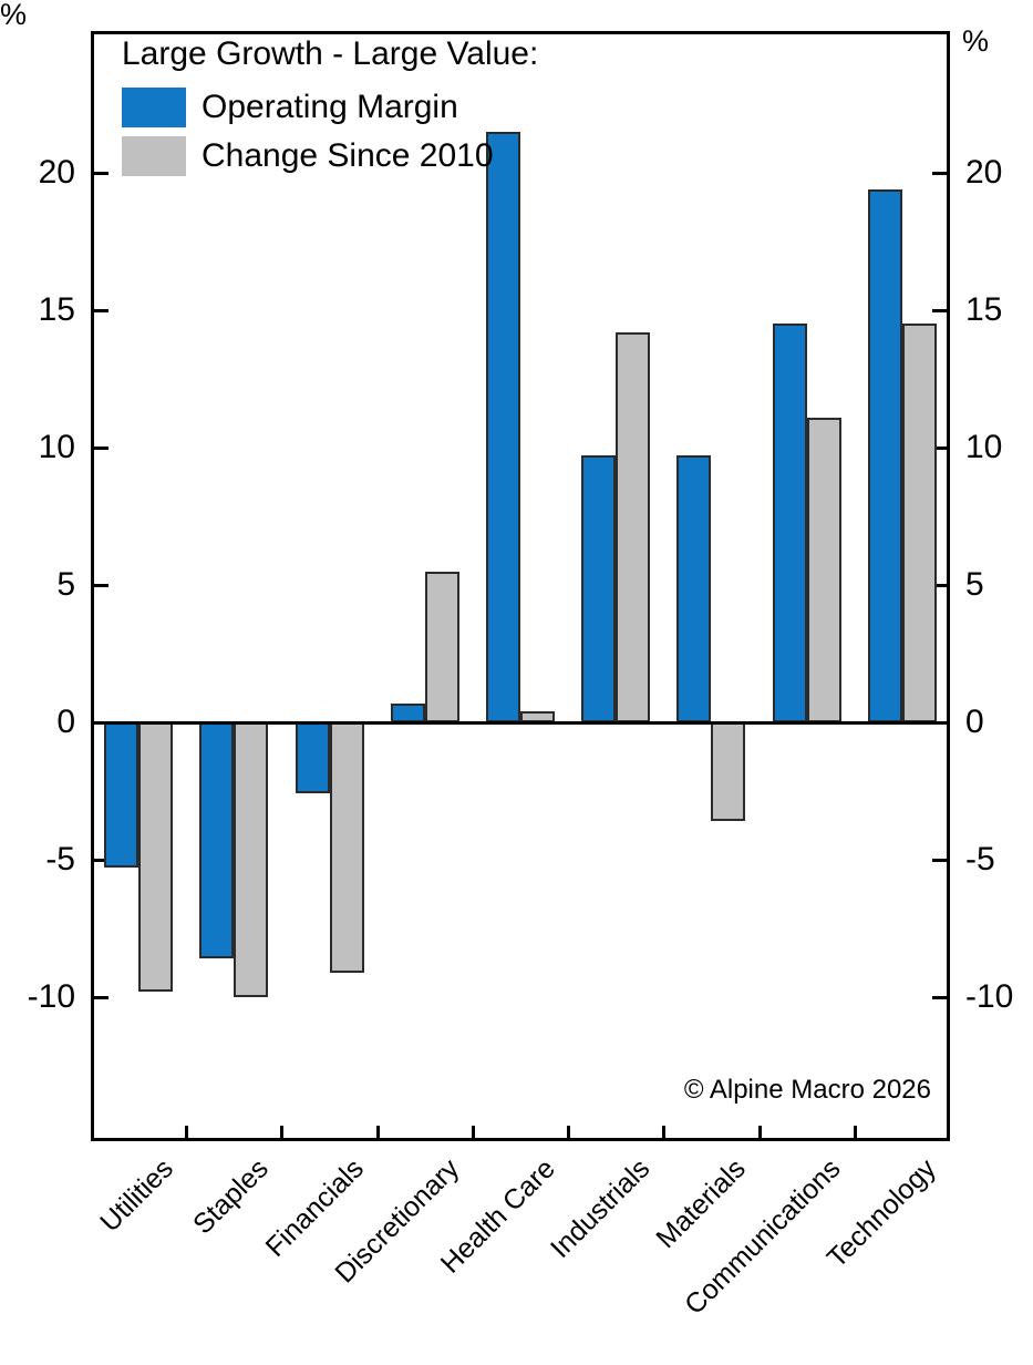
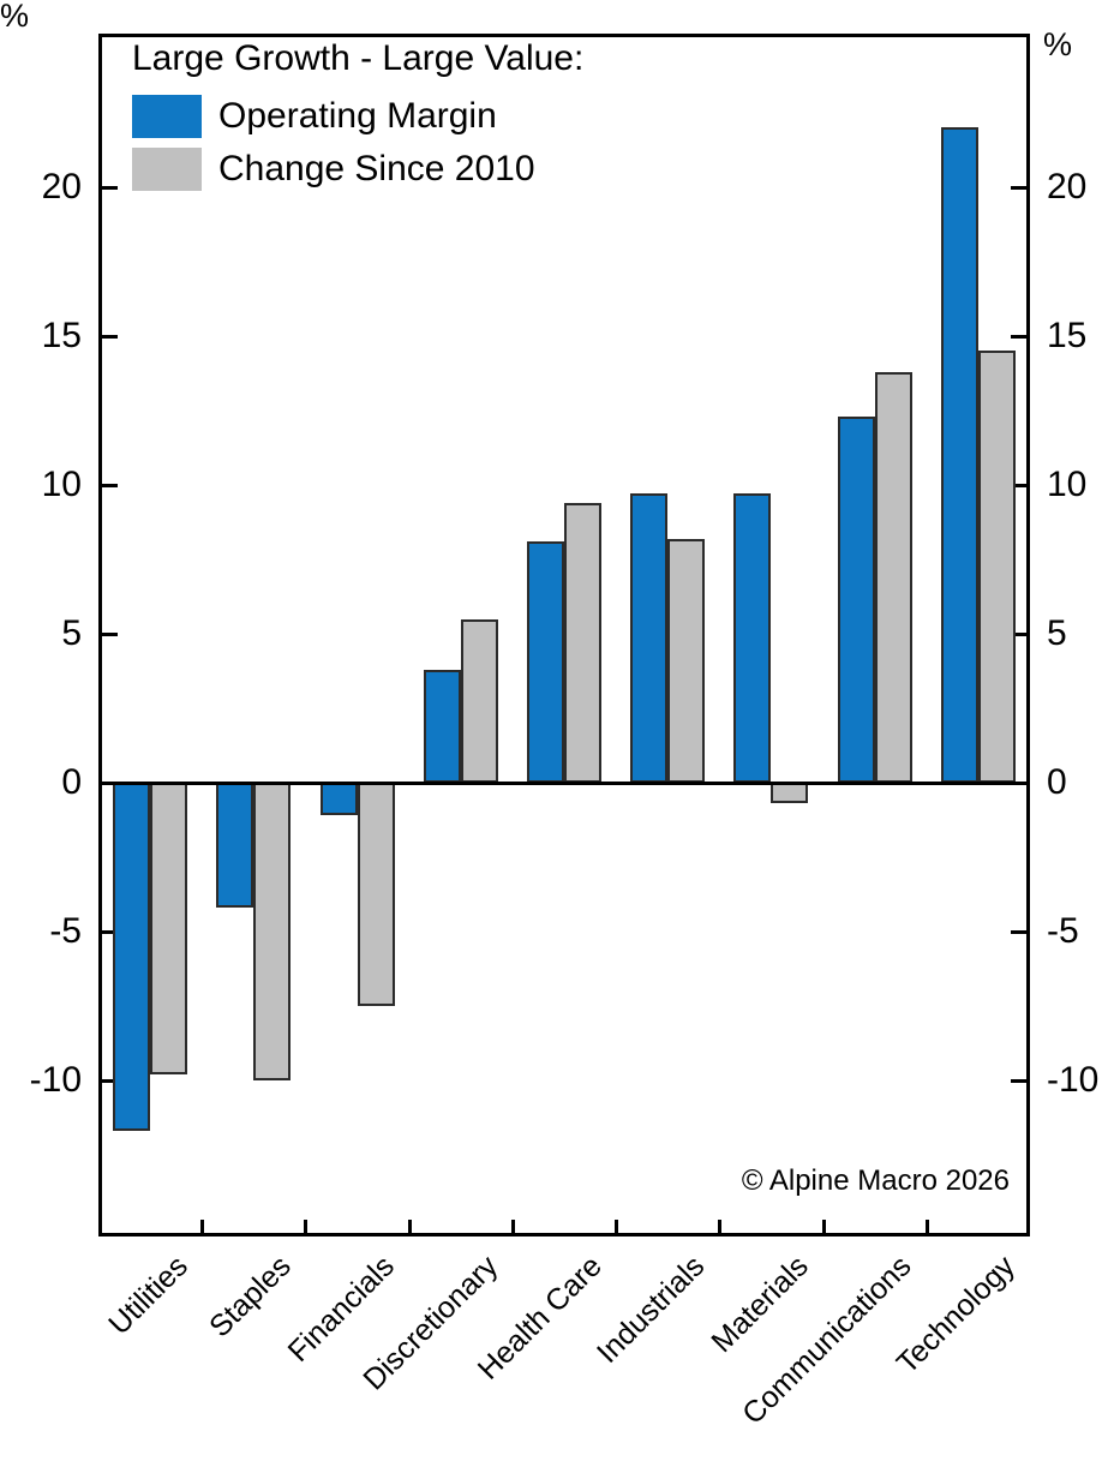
Operating Margin/Utilities: -5.3 -> -11.7
Operating Margin/Staples: -8.6 -> -4.2
Operating Margin/Financials: -2.6 -> -1.1
Change Since 2010/Financials: -9.1 -> -7.5
Operating Margin/Discretionary: 0.7 -> 3.8
Operating Margin/Health Care: 21.5 -> 8.1
Change Since 2010/Health Care: 0.4 -> 9.4
Change Since 2010/Industrials: 14.2 -> 8.2
Change Since 2010/Materials: -3.6 -> -0.7
Operating Margin/Communications: 14.5 -> 12.3
Change Since 2010/Communications: 11.1 -> 13.8
Operating Margin/Technology: 19.4 -> 22.0
